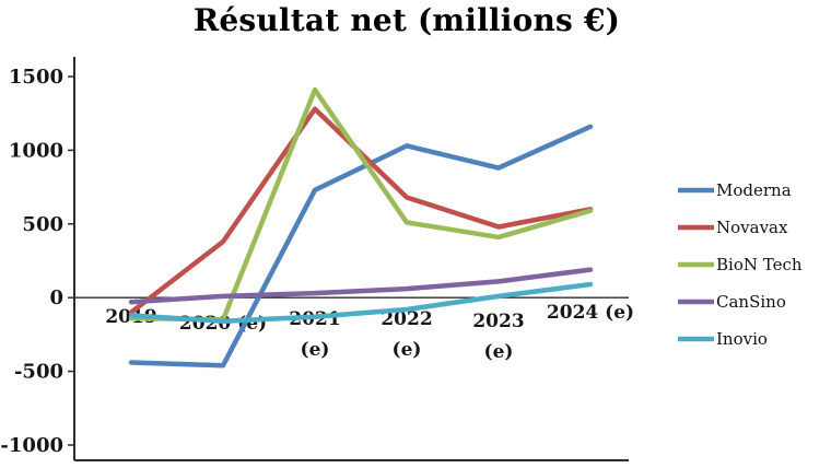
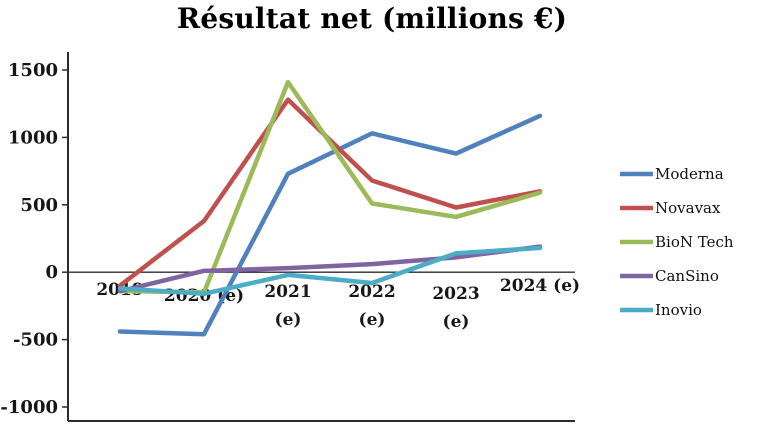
CanSino/2019: -30 -> -140
Inovio/2021 (e): -130 -> -20
Inovio/2023 (e): 10 -> 140
Inovio/2024 (e): 90 -> 180
